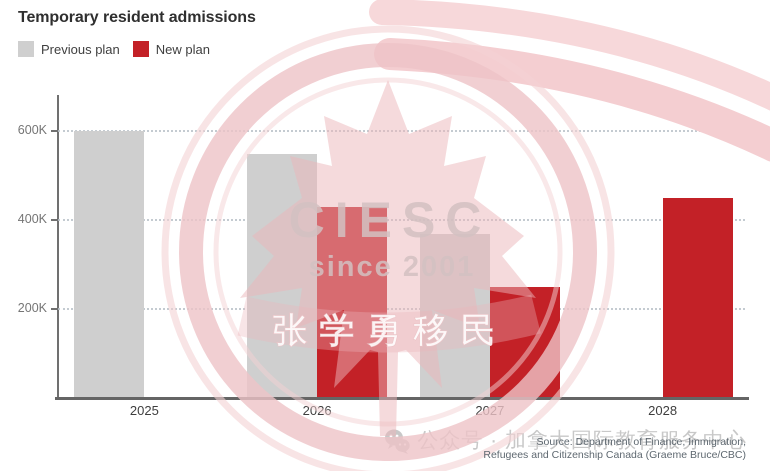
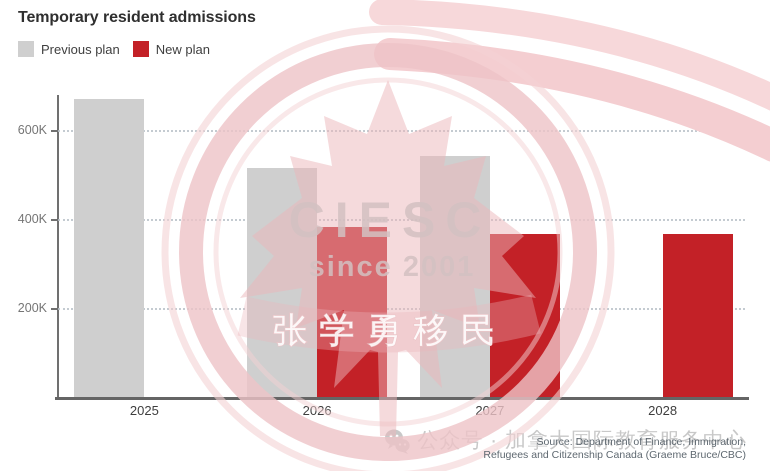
Previous plan/2025: 600K -> 670K
Previous plan/2026: 550K -> 520K
New plan/2026: 430K -> 380K
Previous plan/2027: 370K -> 540K
New plan/2027: 250K -> 370K
New plan/2028: 450K -> 370K
